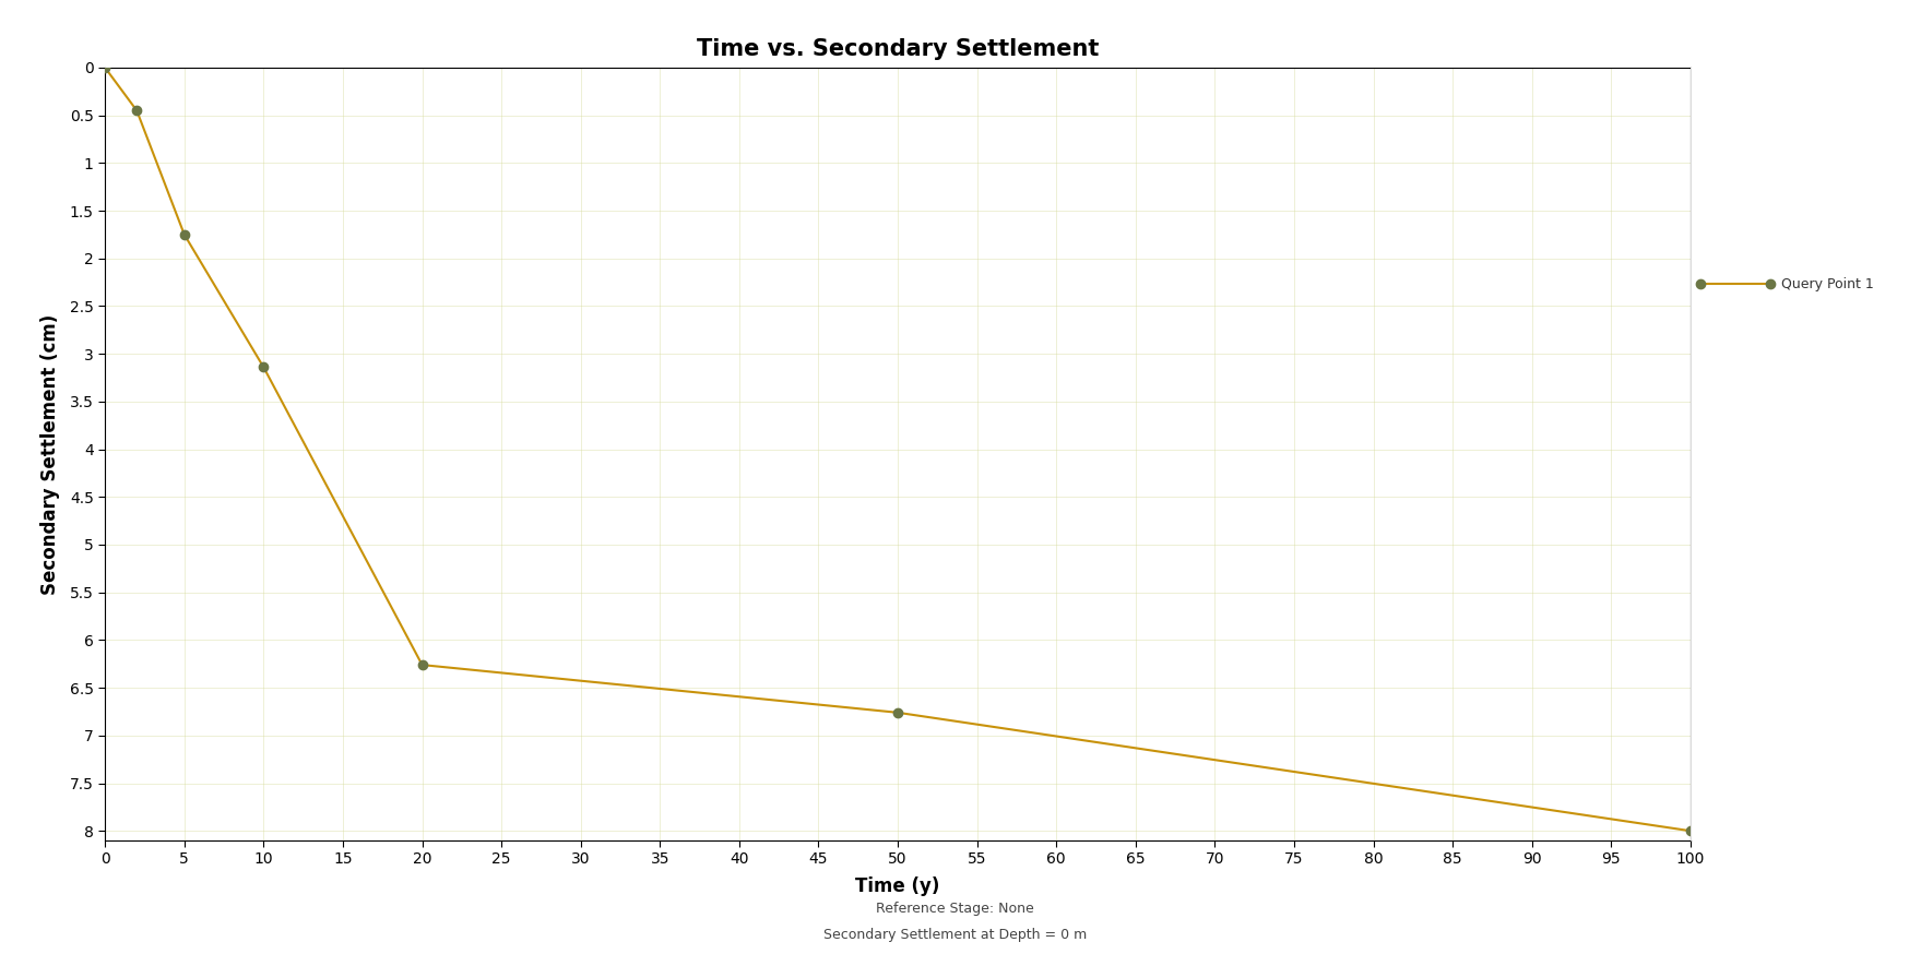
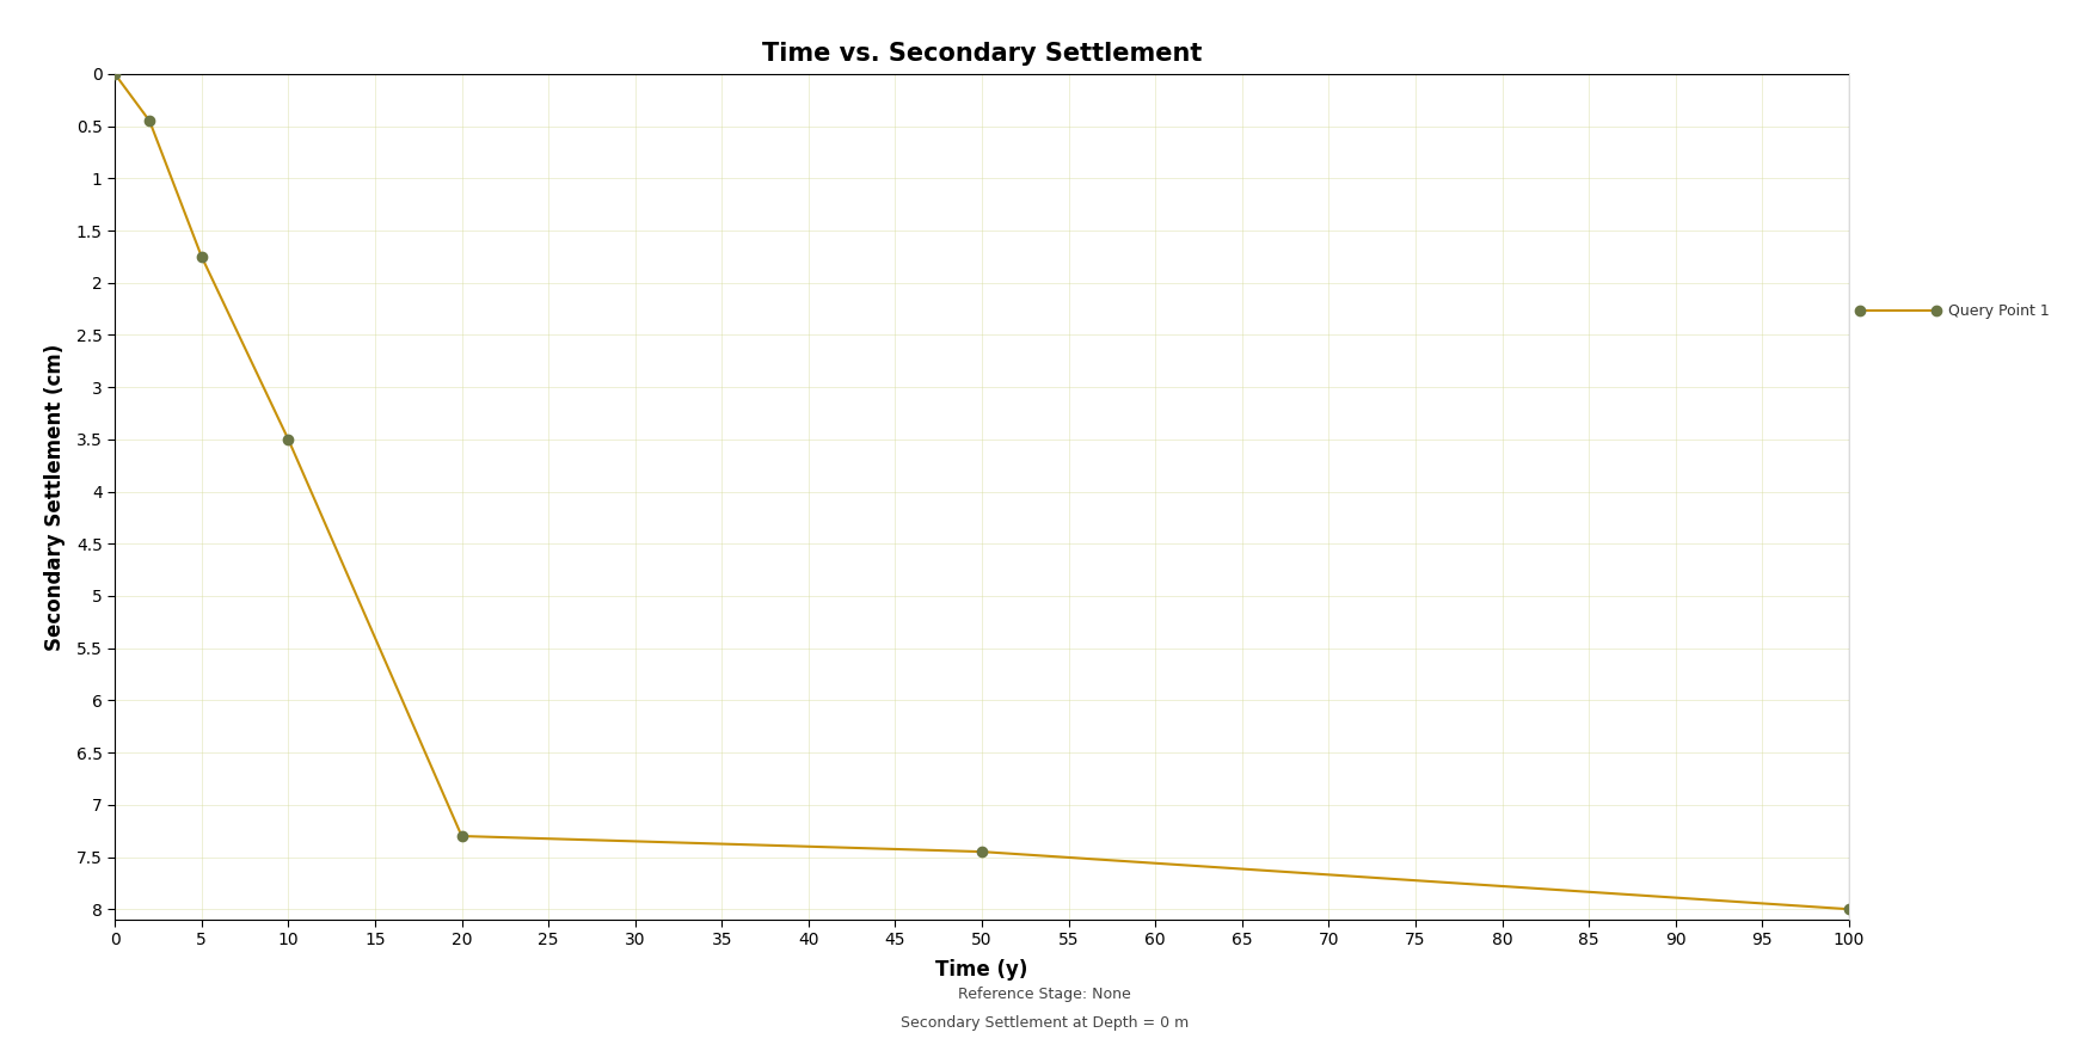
10: 3.14 -> 3.50
20: 6.26 -> 7.30
50: 6.76 -> 7.45
